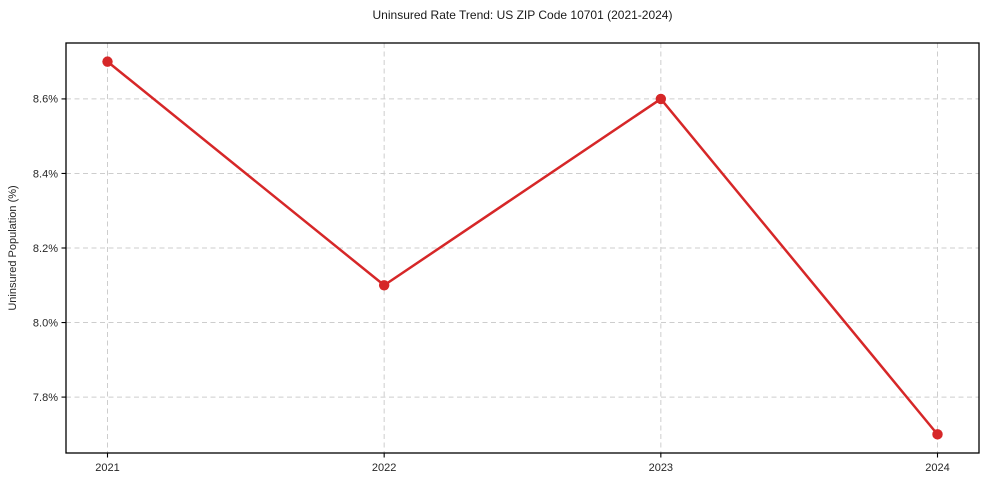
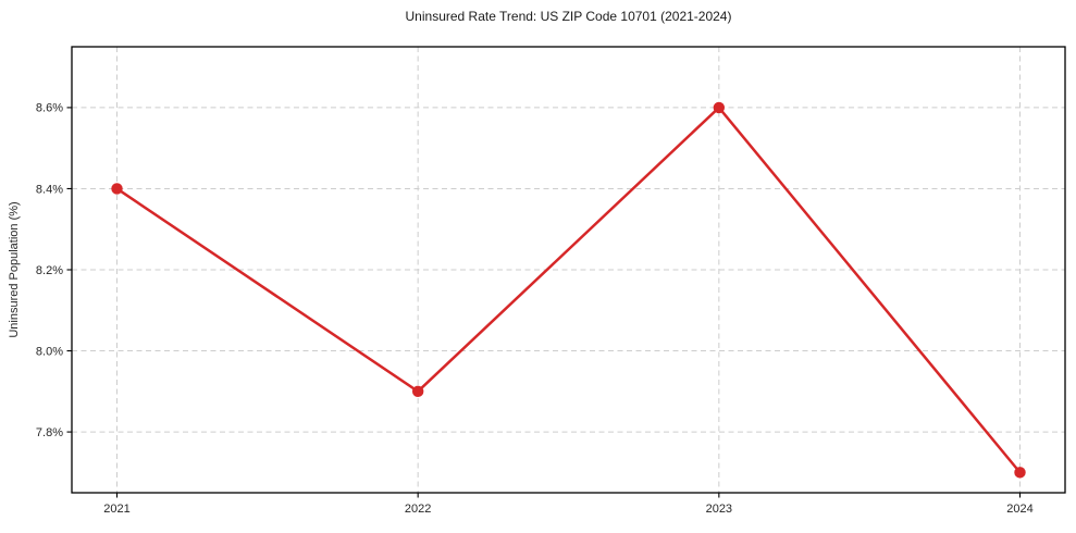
2021: 8.7% -> 8.4%
2022: 8.1% -> 7.9%
